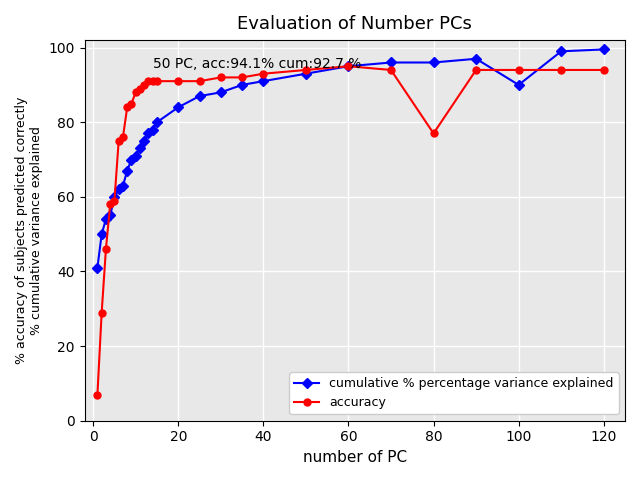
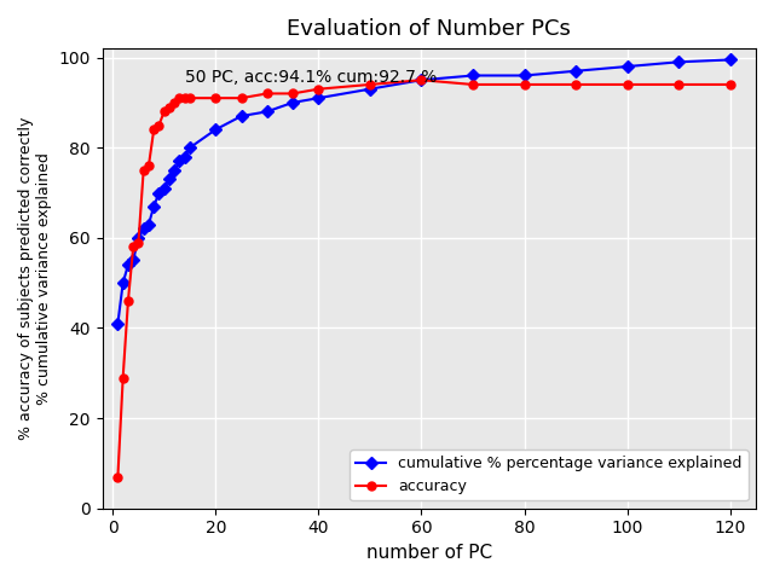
accuracy/80: 77 -> 94
cumulative % percentage variance explained/100: 90.0 -> 98.0
